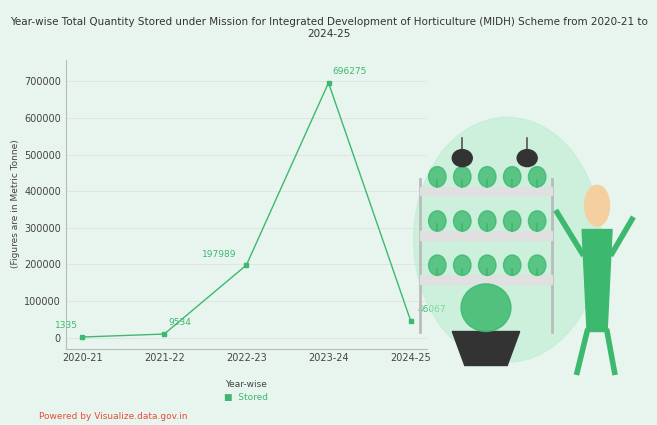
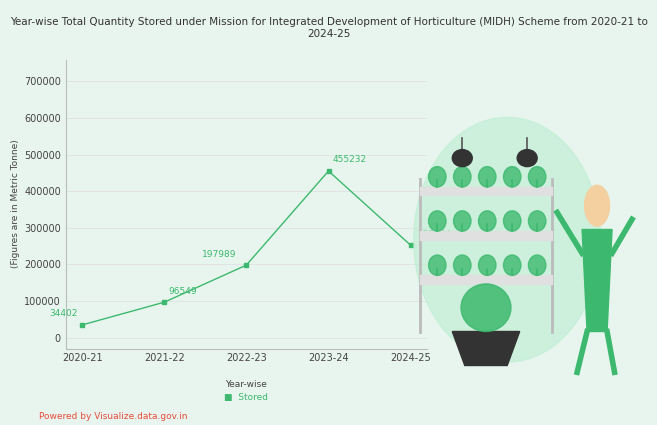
2020-21: 1335 -> 34402
2021-22: 9534 -> 96549
2023-24: 696275 -> 455232
2024-25: 46067 -> 252344
